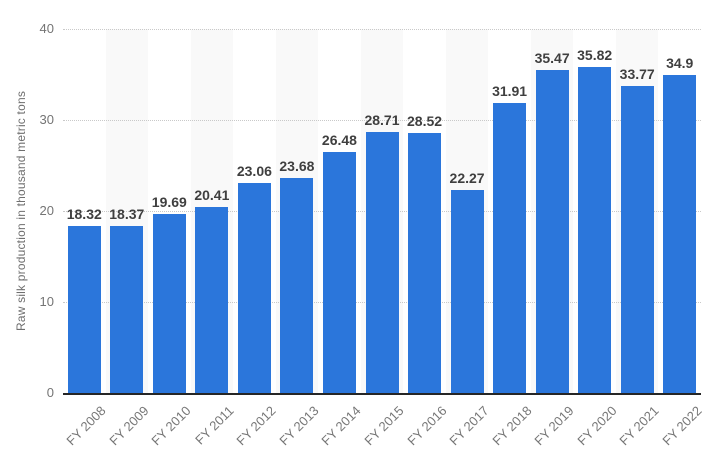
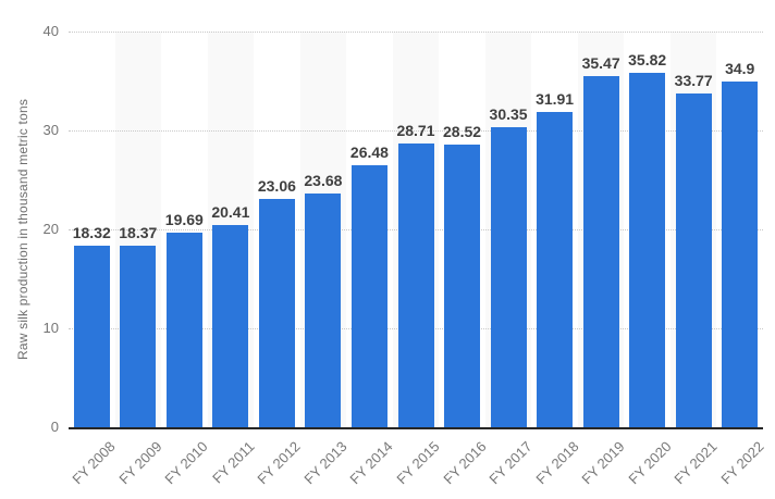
FY 2017: 22.27 -> 30.35
